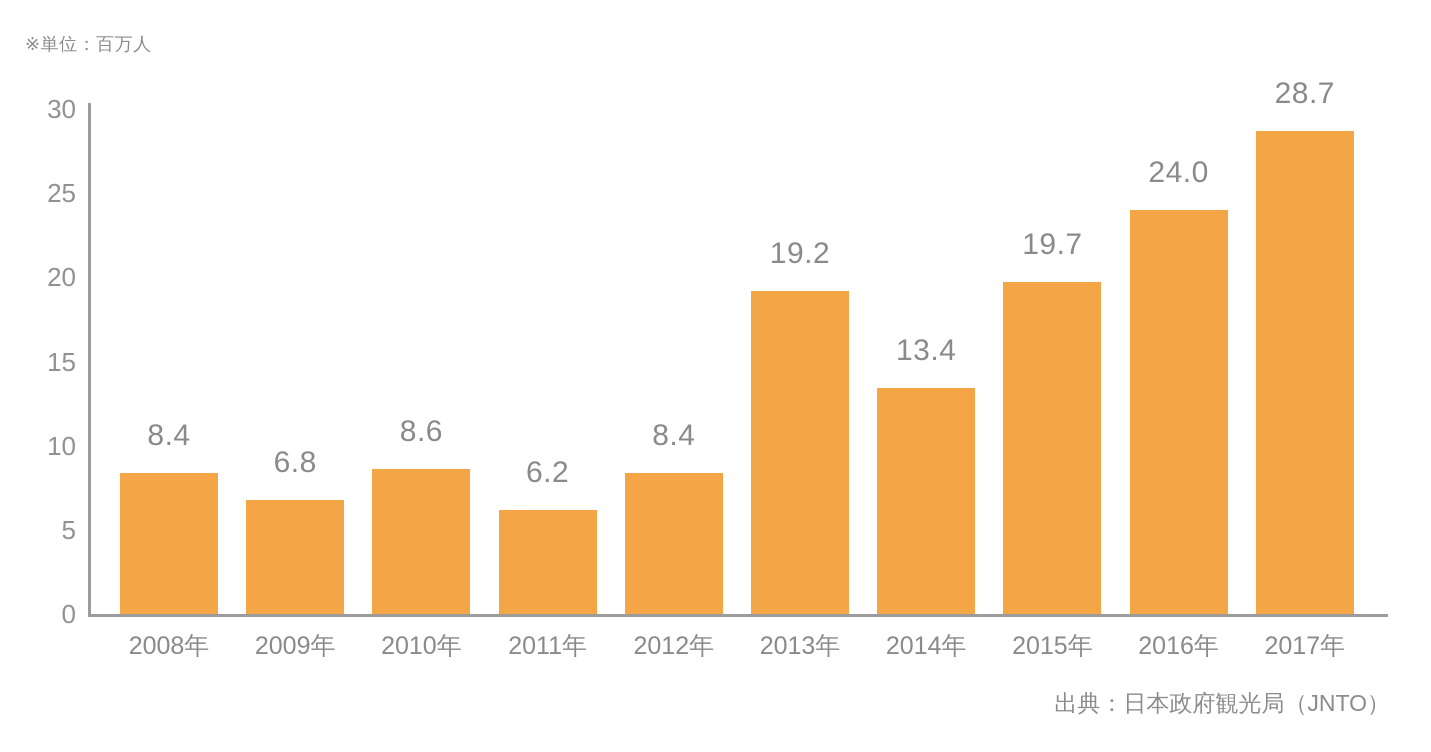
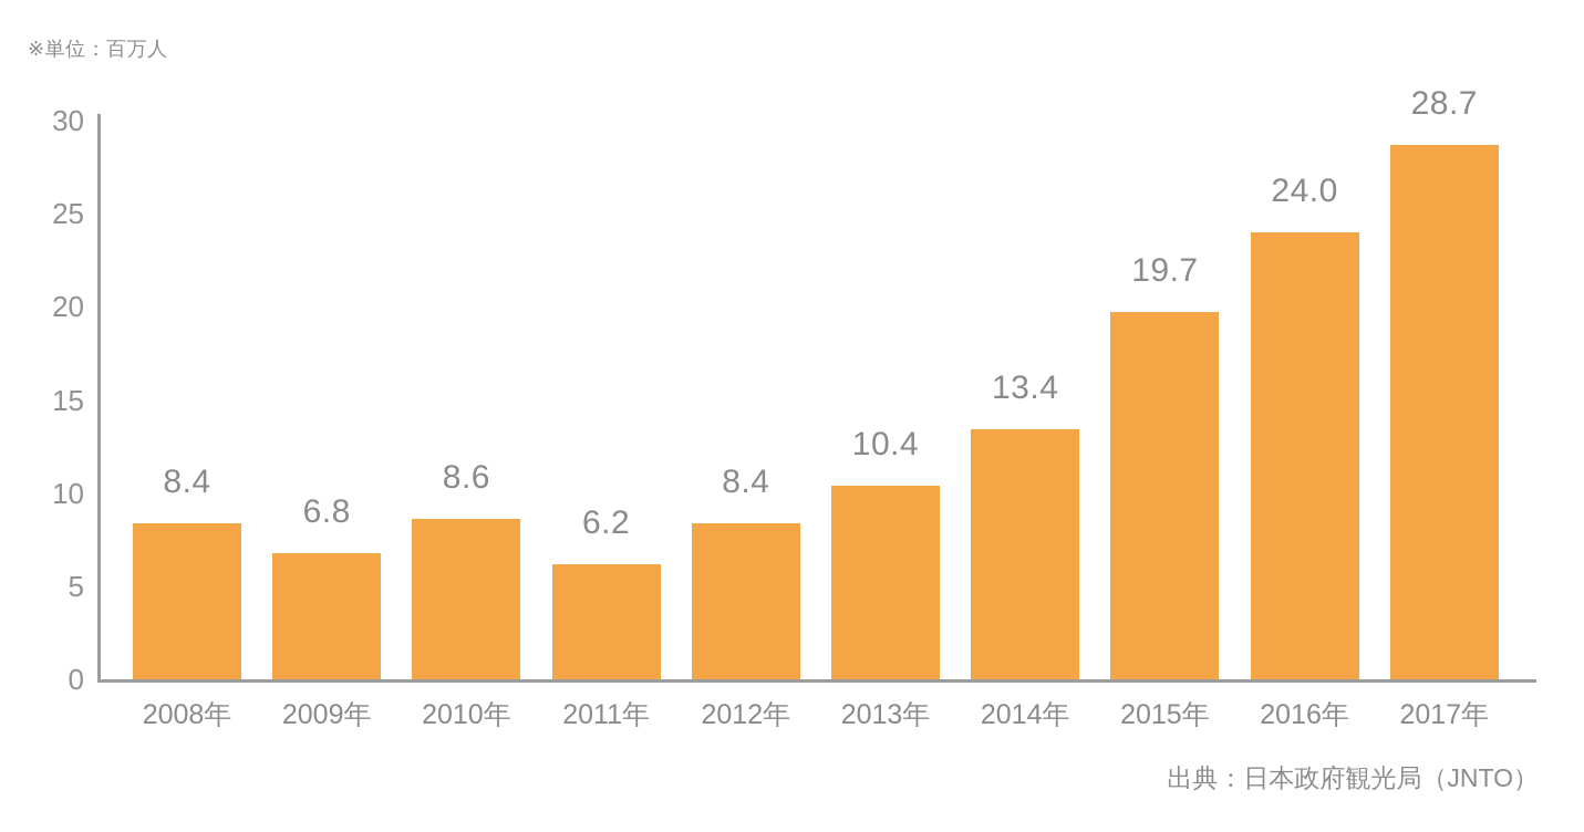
2013年: 19.2 -> 10.4
